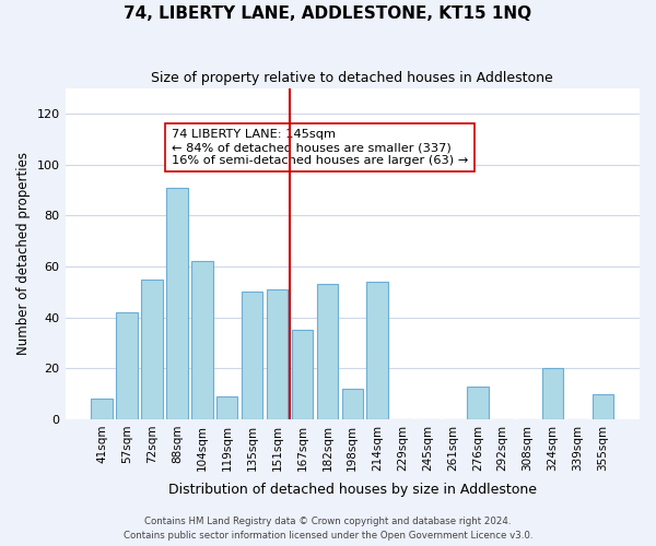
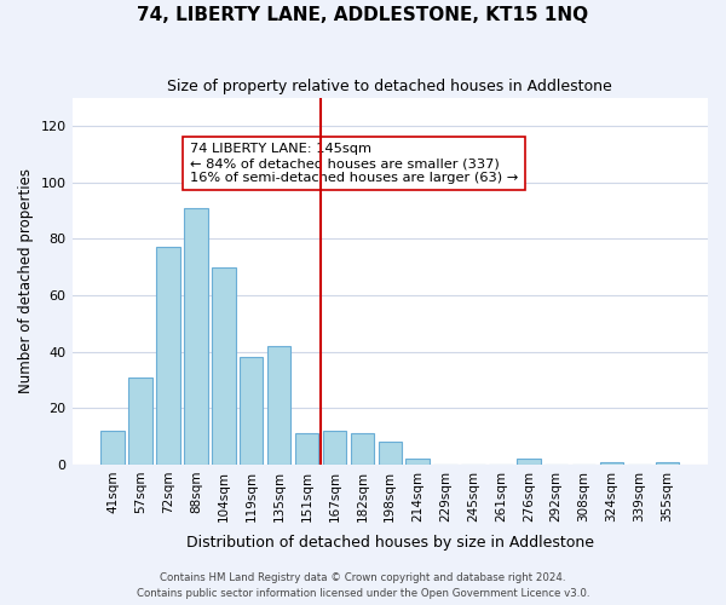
41sqm: 8 -> 12
57sqm: 42 -> 31
72sqm: 55 -> 77
104sqm: 62 -> 70
119sqm: 9 -> 38
135sqm: 50 -> 42
151sqm: 51 -> 11
167sqm: 35 -> 12
182sqm: 53 -> 11
198sqm: 12 -> 8
214sqm: 54 -> 2
276sqm: 13 -> 2
324sqm: 20 -> 1
355sqm: 10 -> 1
